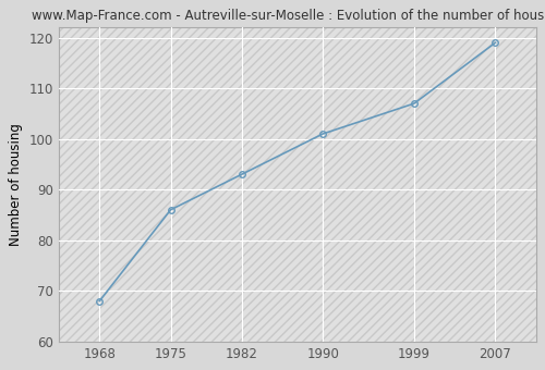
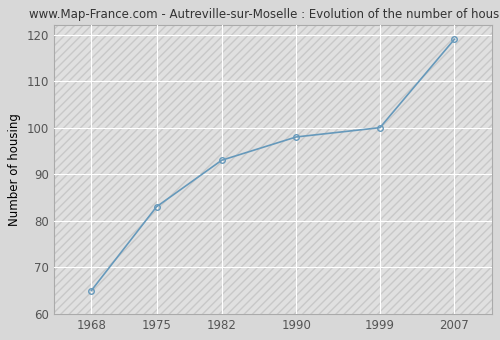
1968: 68 -> 65
1975: 86 -> 83
1990: 101 -> 98
1999: 107 -> 100
